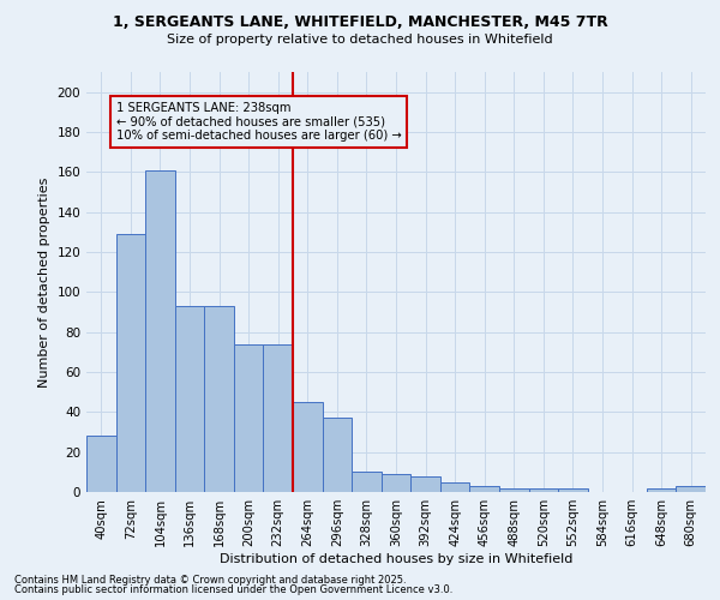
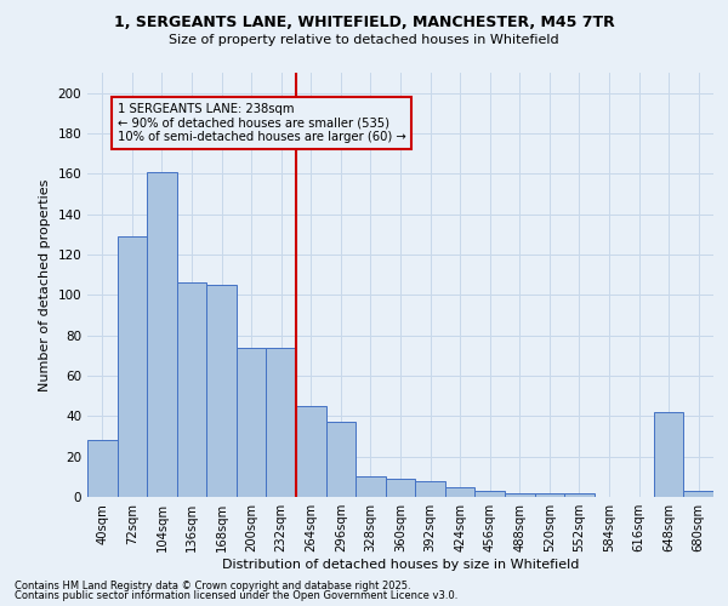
136sqm: 93 -> 106
168sqm: 93 -> 105
648sqm: 2 -> 42
